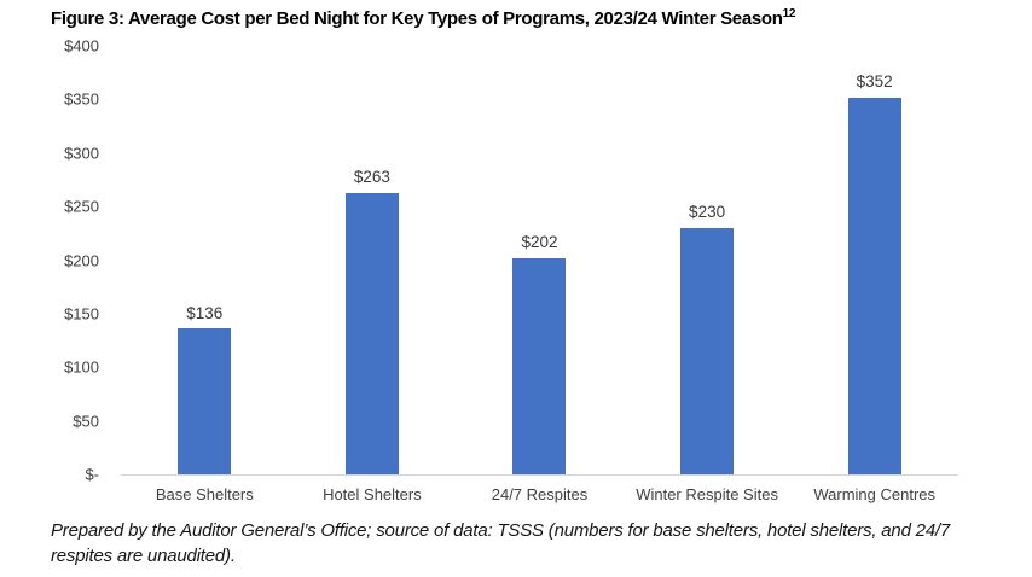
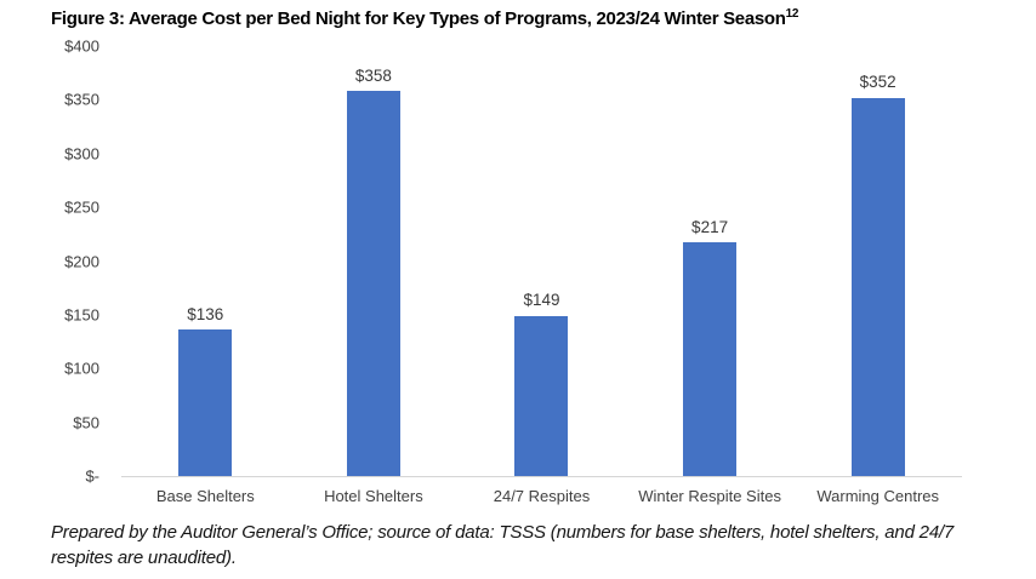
Hotel Shelters: $263 -> $358
24/7 Respites: $202 -> $149
Winter Respite Sites: $230 -> $217
